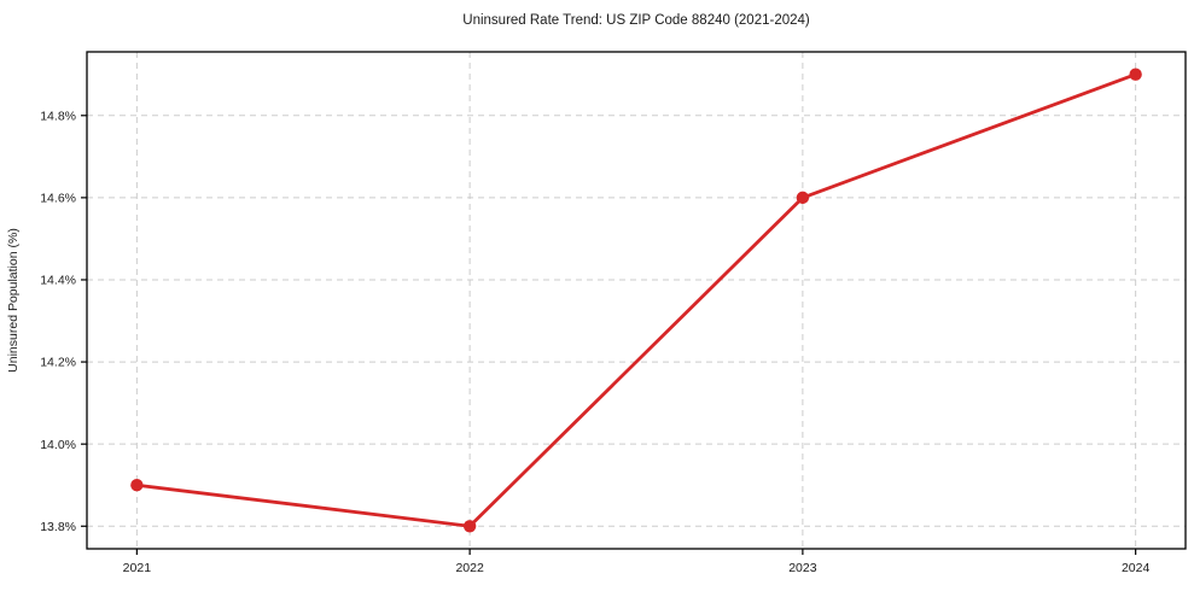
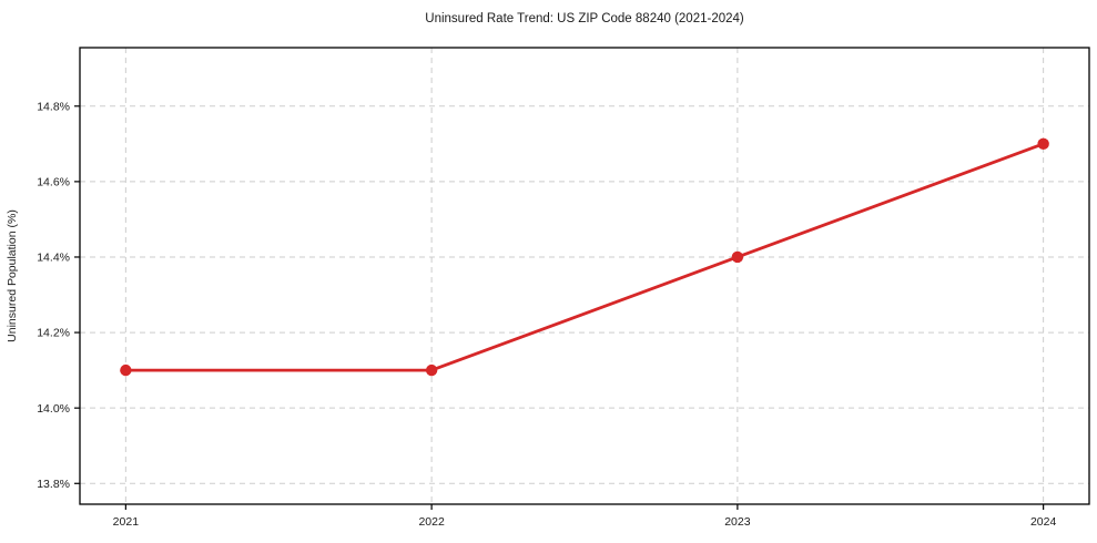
2021: 13.9% -> 14.1%
2022: 13.8% -> 14.1%
2023: 14.6% -> 14.4%
2024: 14.9% -> 14.7%
